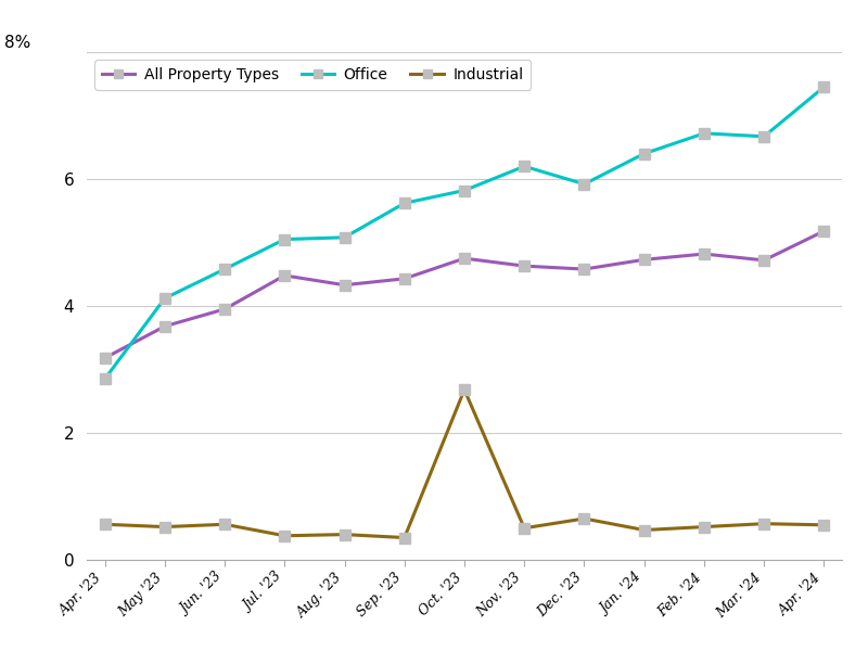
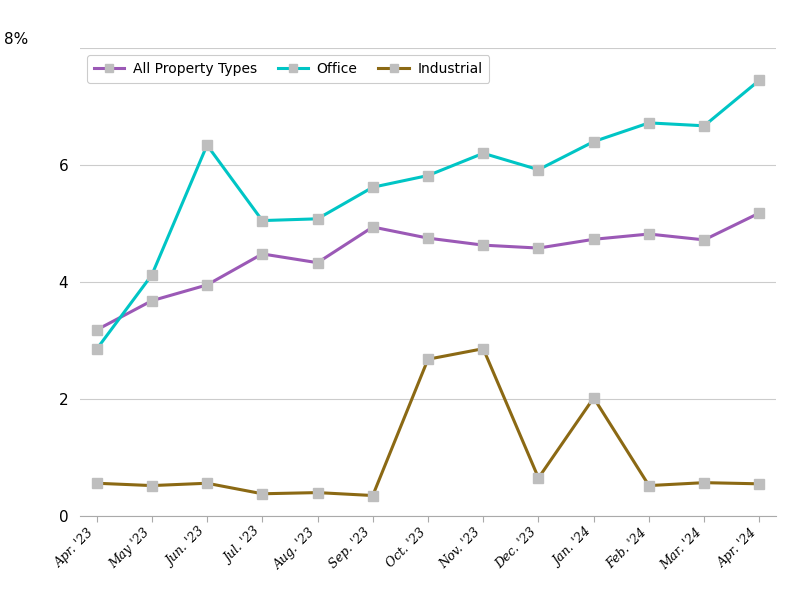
Office/Jun. '23: 4.58 -> 6.34
All Property Types/Sep. '23: 4.43 -> 4.94
Industrial/Nov. '23: 0.50 -> 2.86
Industrial/Jan. '24: 0.47 -> 2.02
